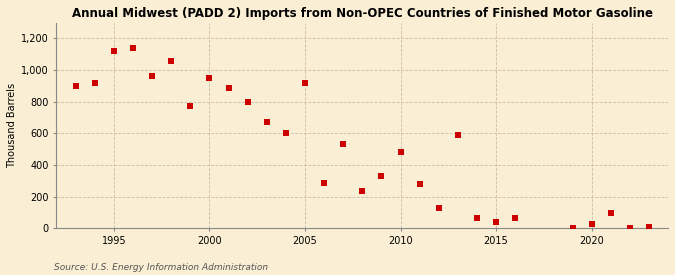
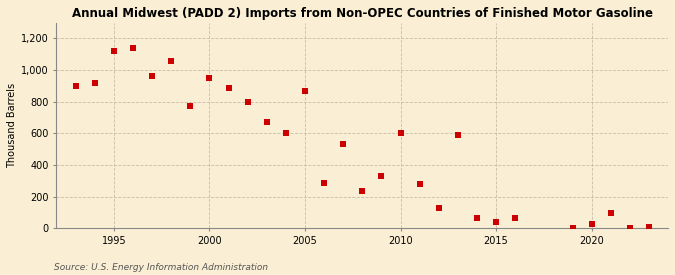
2005: 920 -> 870
2010: 480 -> 600
